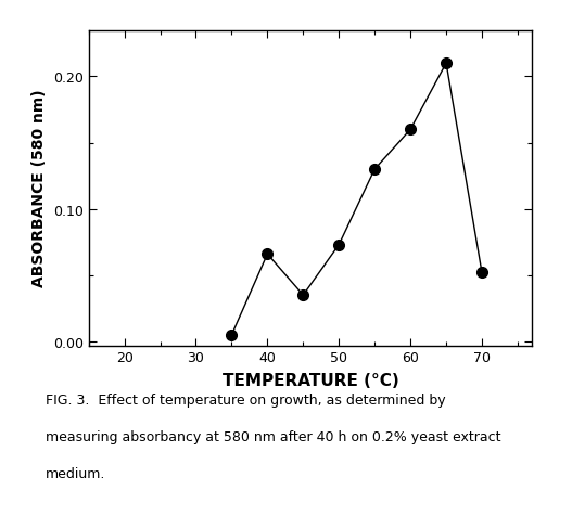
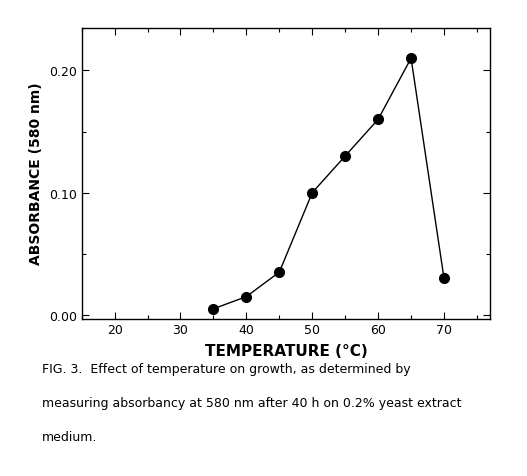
40: 0.066 -> 0.015
50: 0.073 -> 0.100
70: 0.052 -> 0.030
